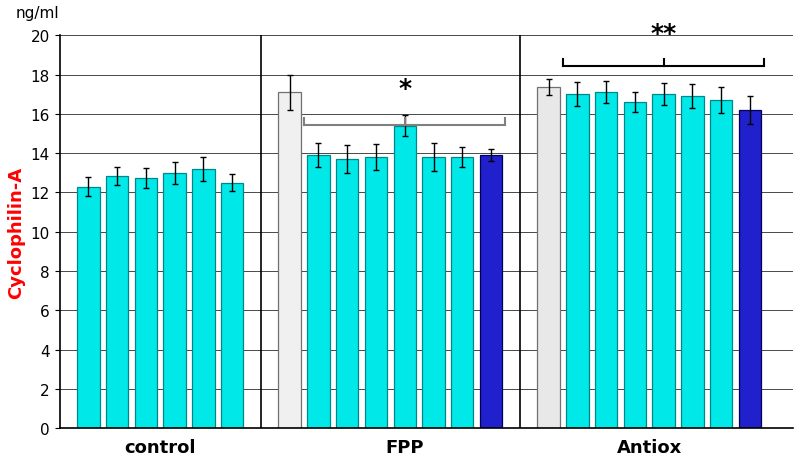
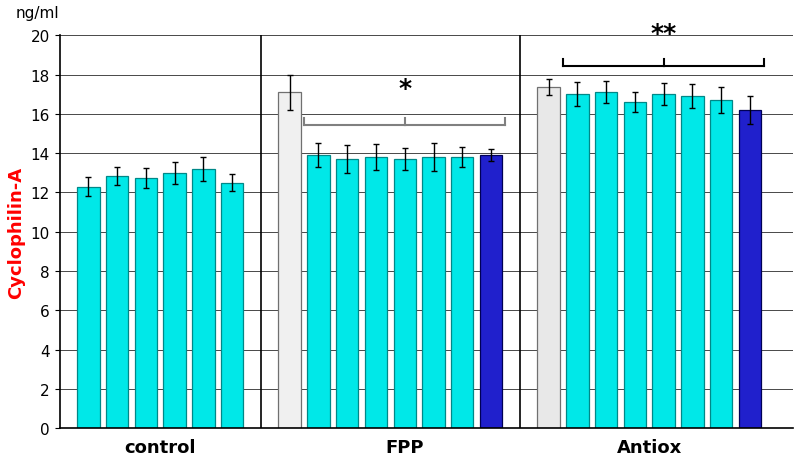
FPP: 15.4 -> 13.7
